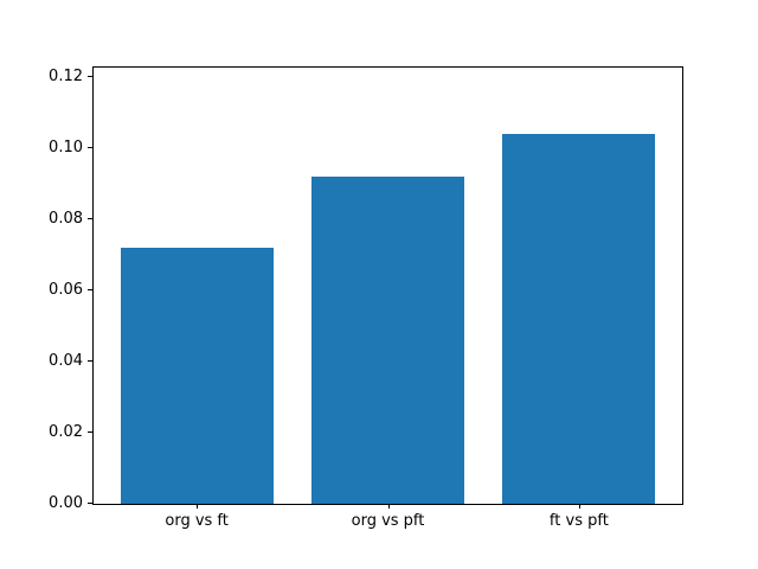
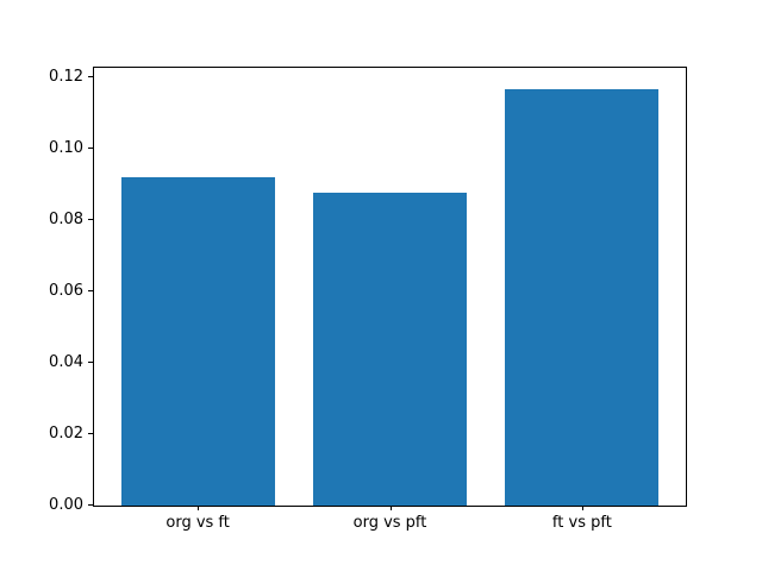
org vs ft: 0.072 -> 0.092
org vs pft: 0.092 -> 0.088
ft vs pft: 0.104 -> 0.117
